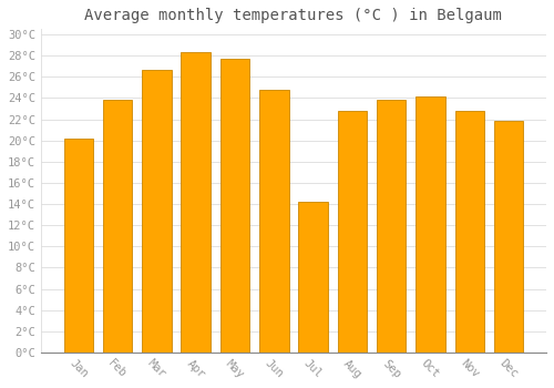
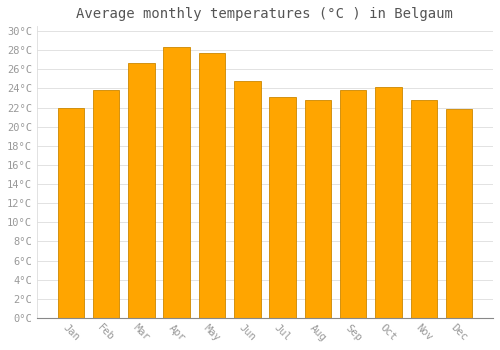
Jan: 20.2°C -> 22.0°C
Jul: 14.2°C -> 23.1°C
